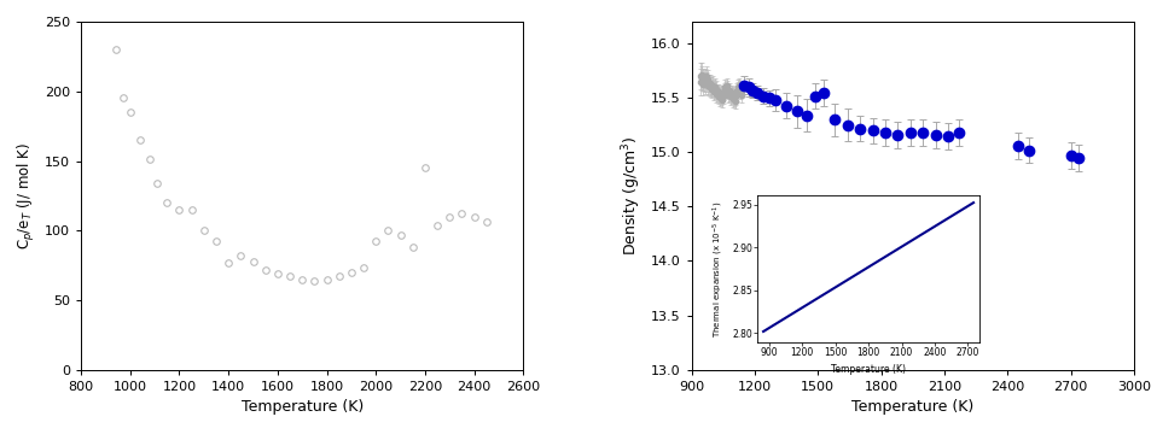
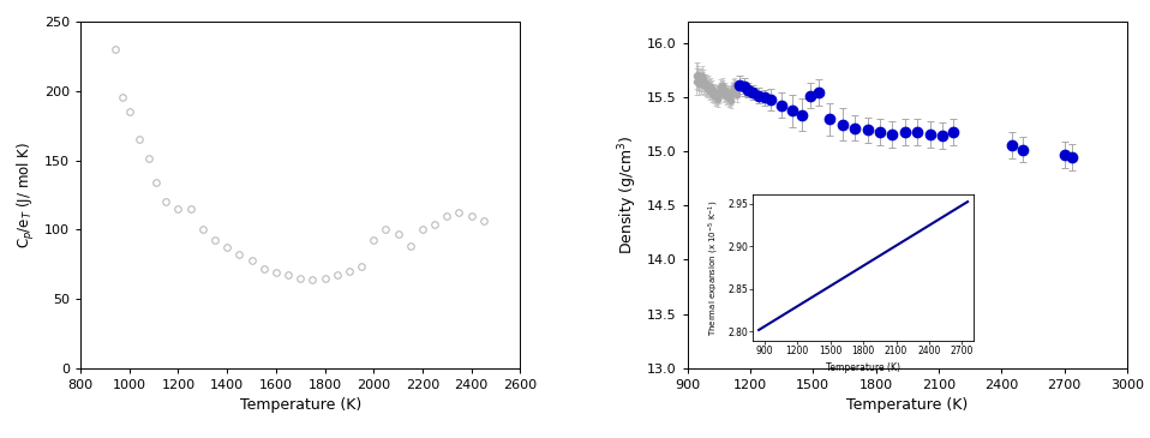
1400: 77 -> 87
2200: 145 -> 100
